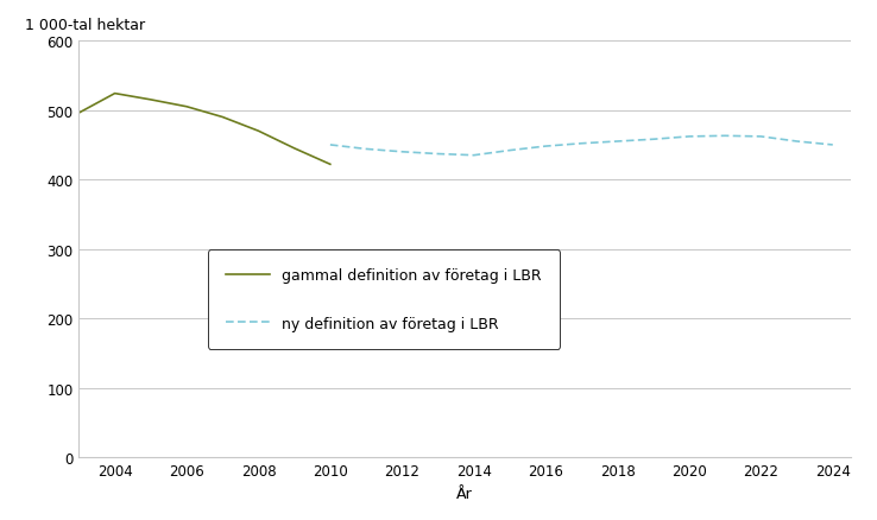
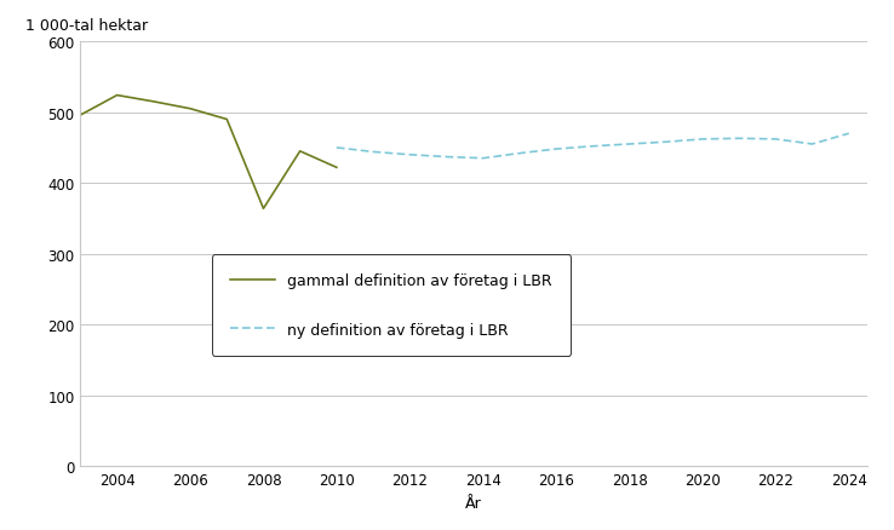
gammal definition av företag i LBR/2008: 470 -> 364
ny definition av företag i LBR/2024: 450 -> 470
